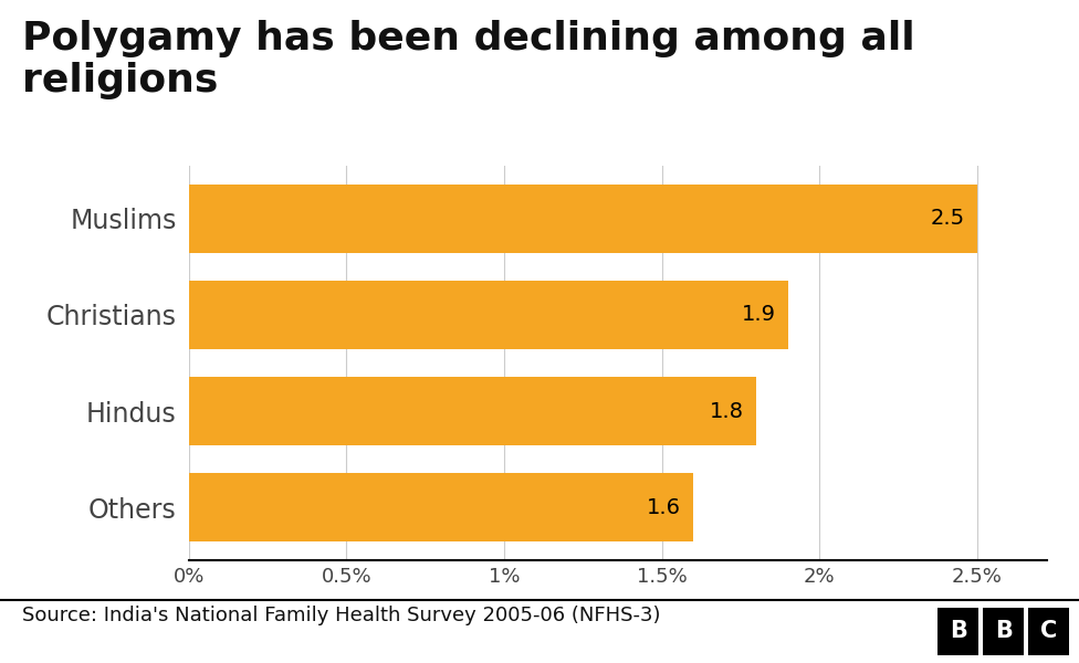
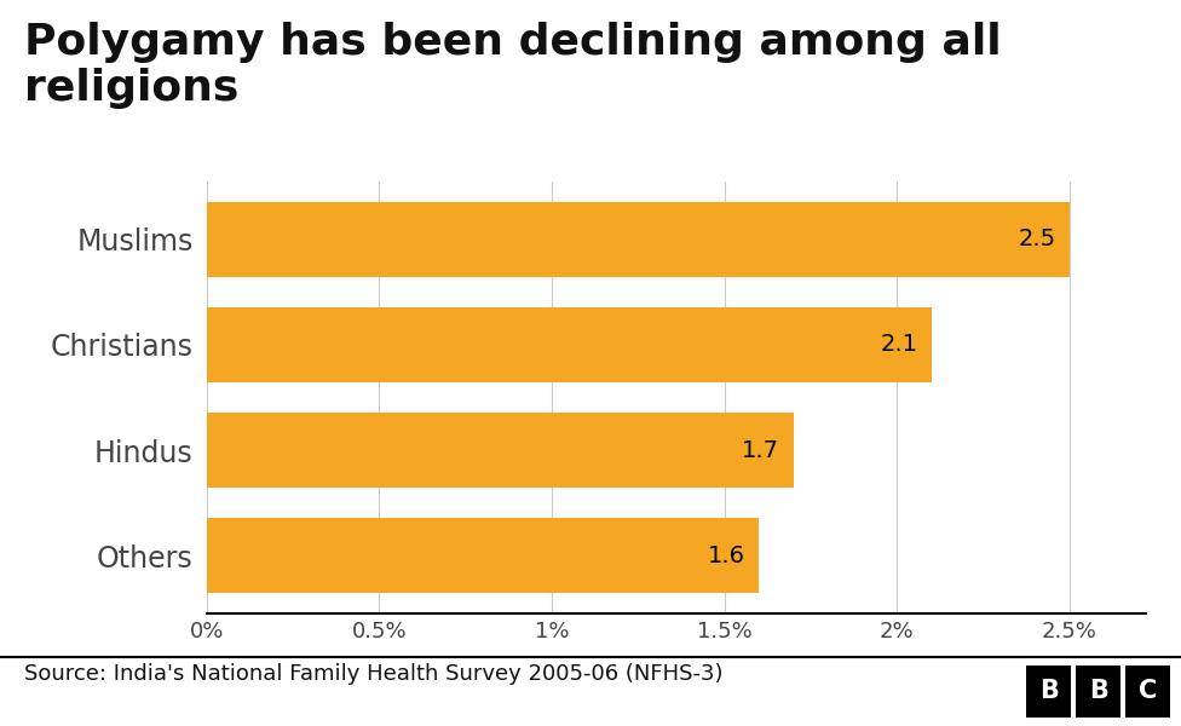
Christians: 1.9 -> 2.1
Hindus: 1.8 -> 1.7
